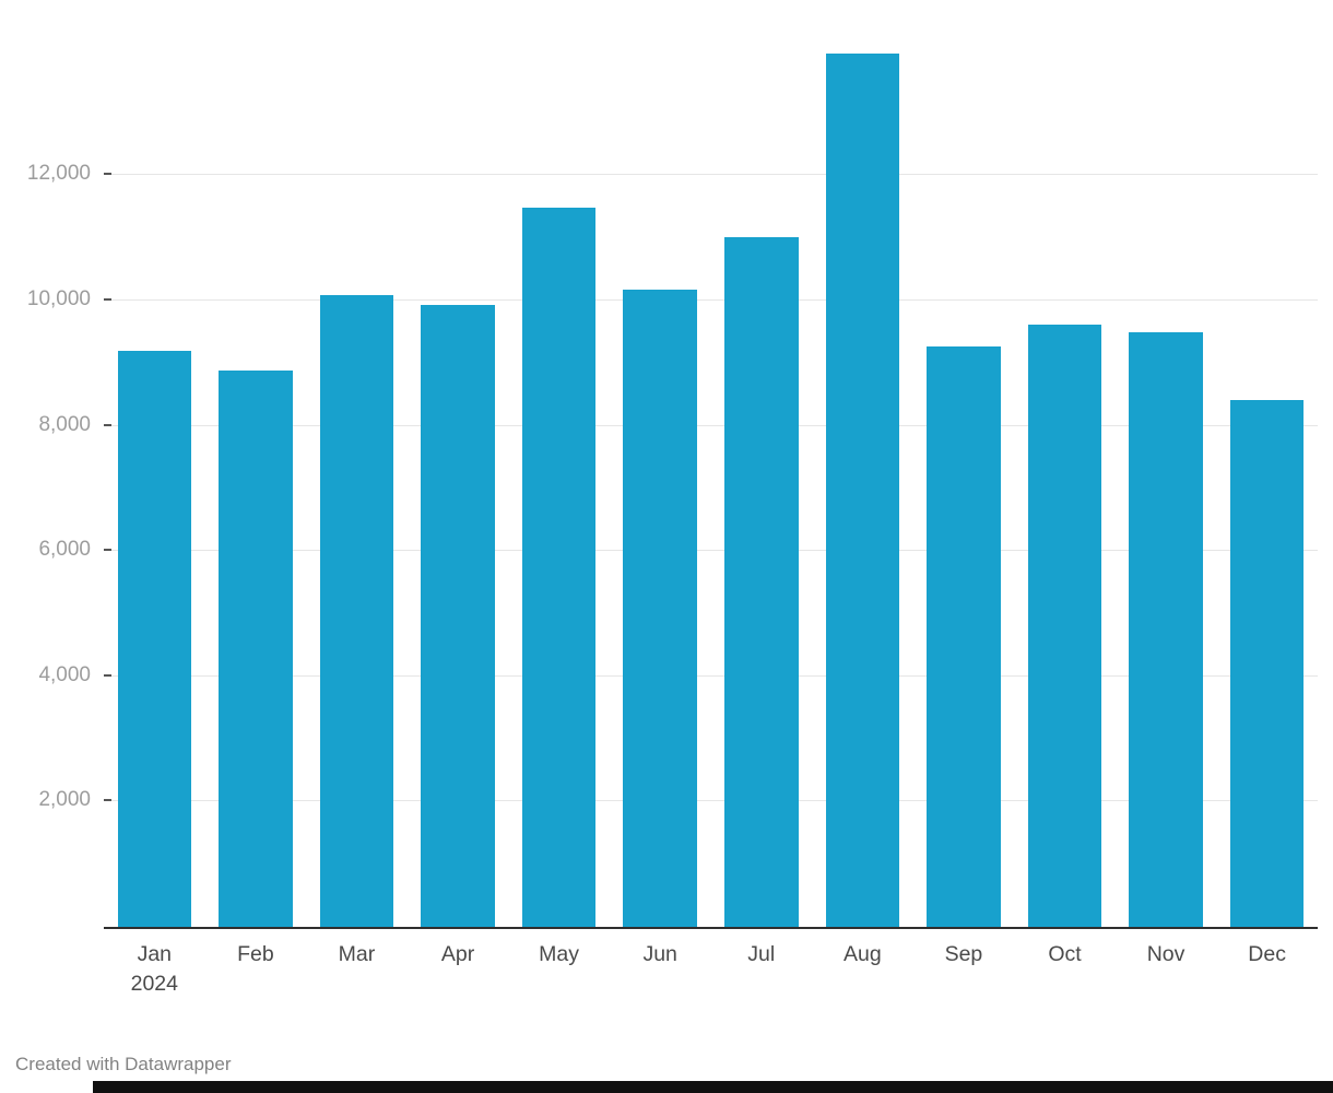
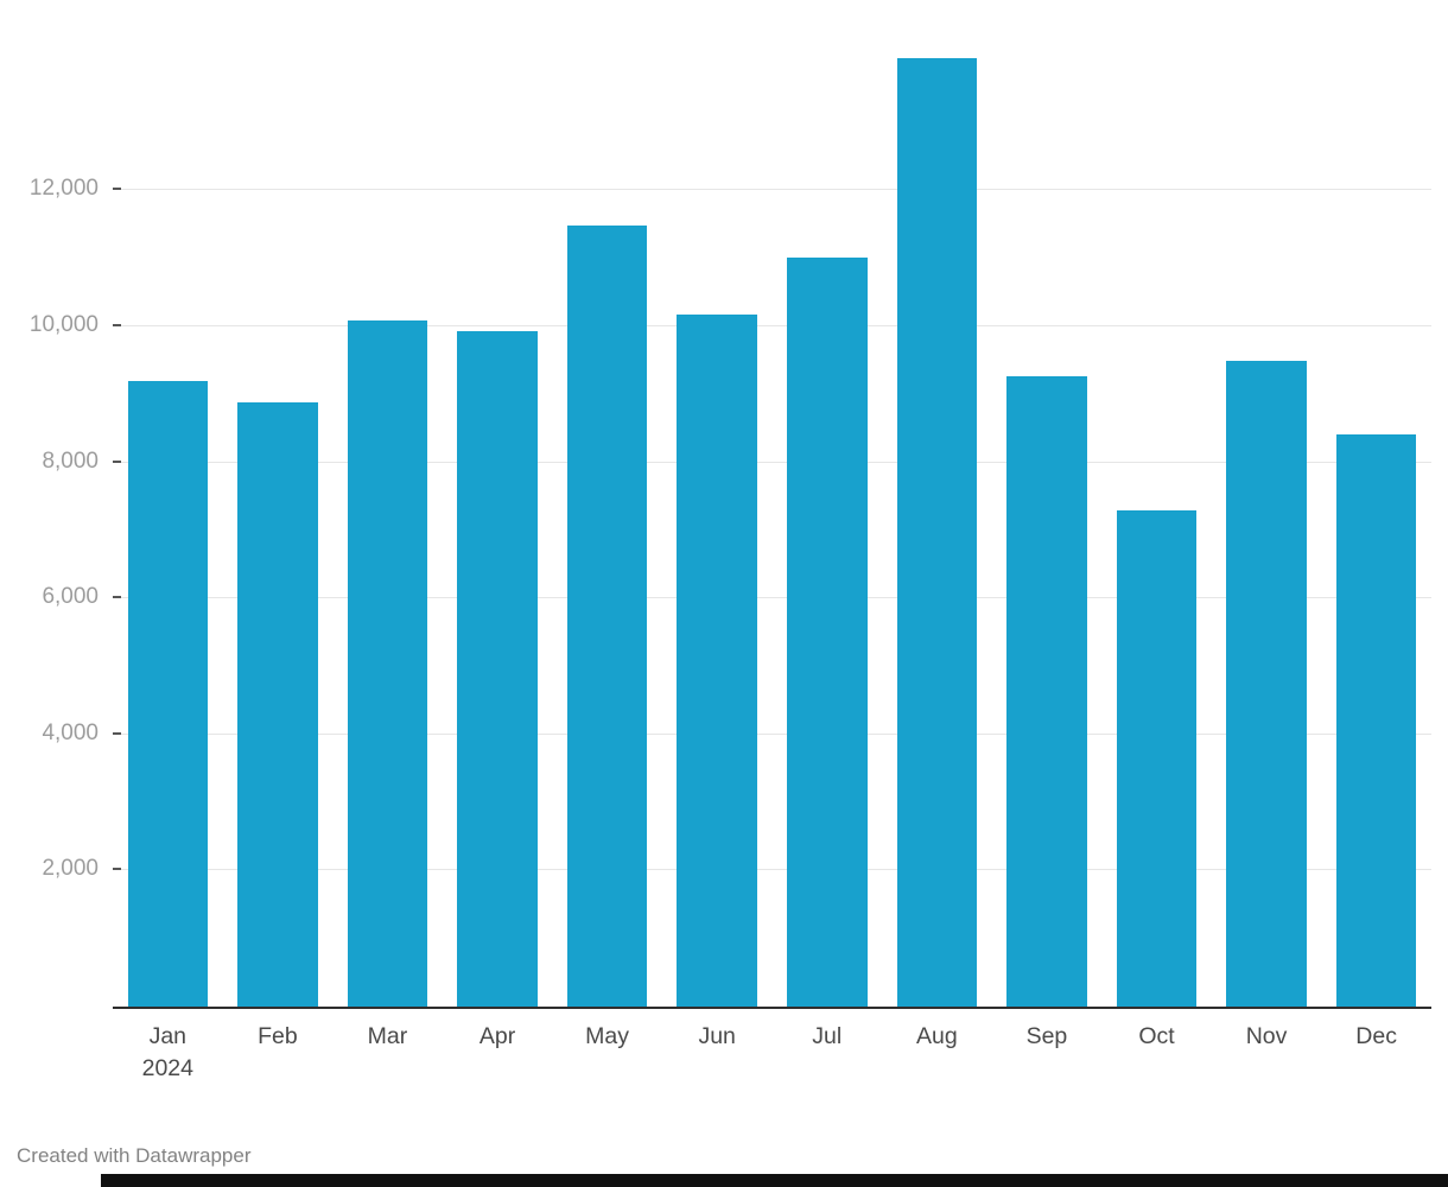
Oct: 9600 -> 7300
